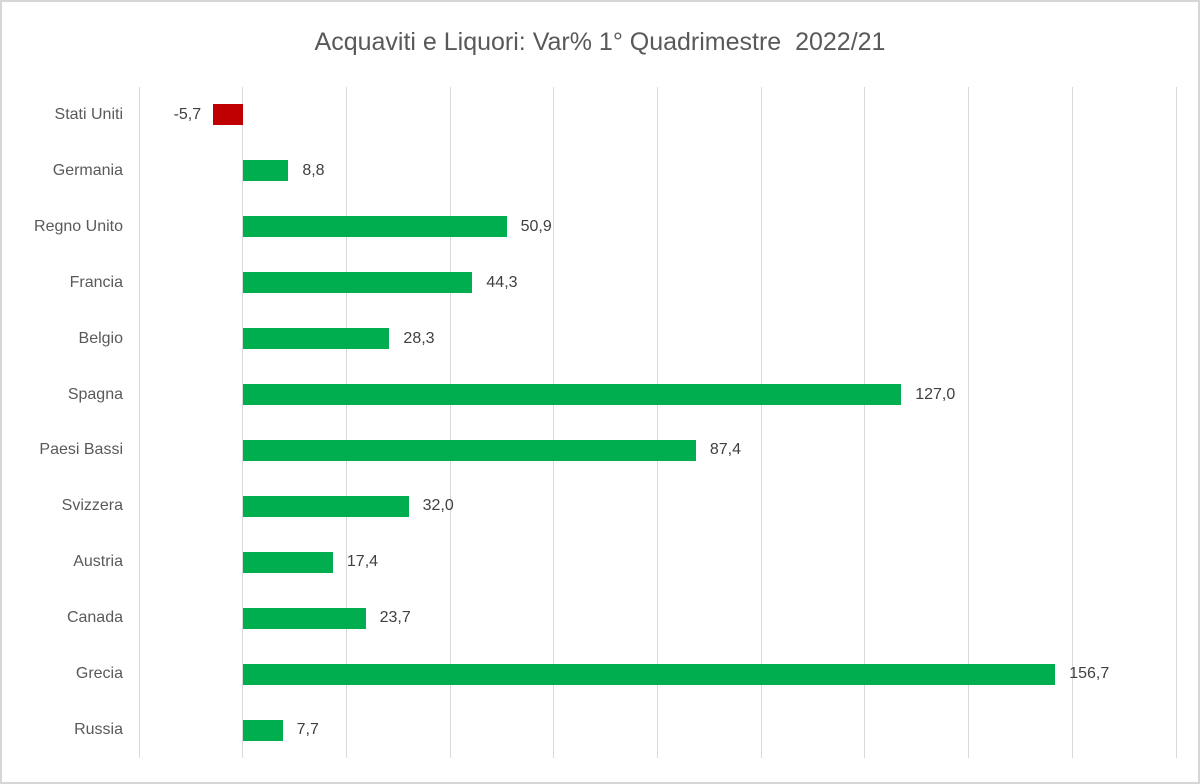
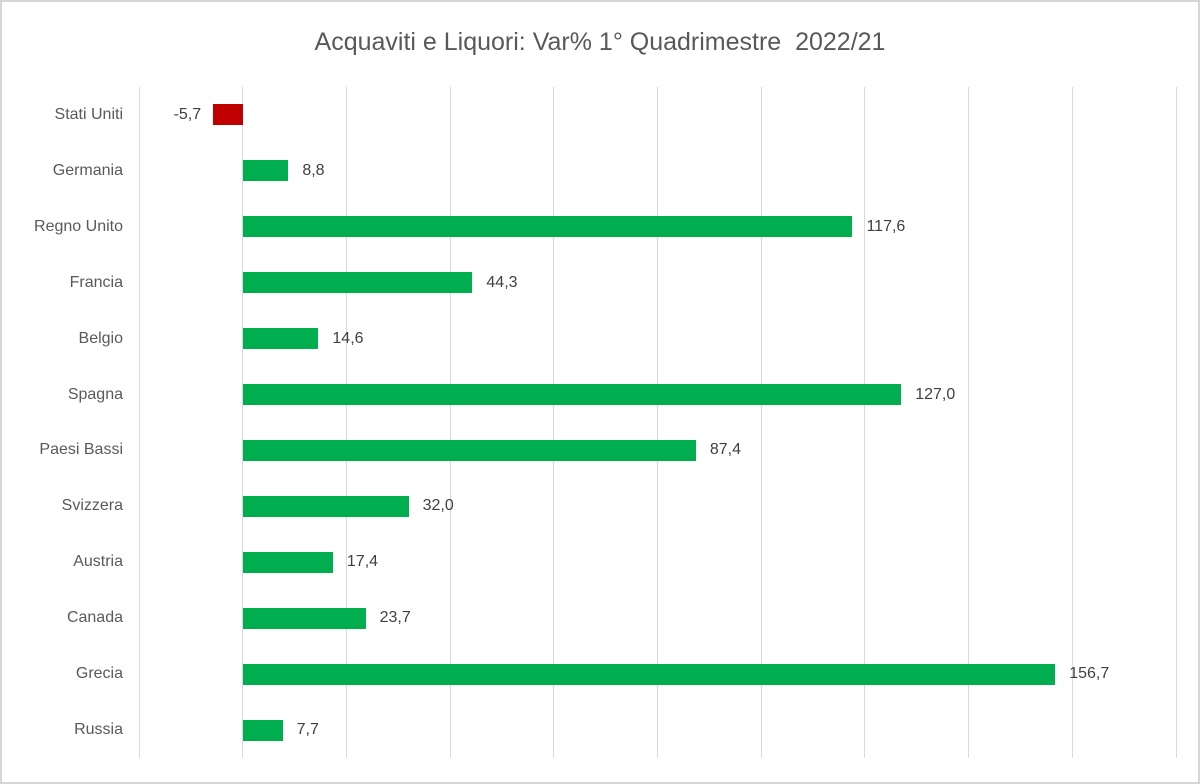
Regno Unito: 50,9 -> 117,6
Belgio: 28,3 -> 14,6
